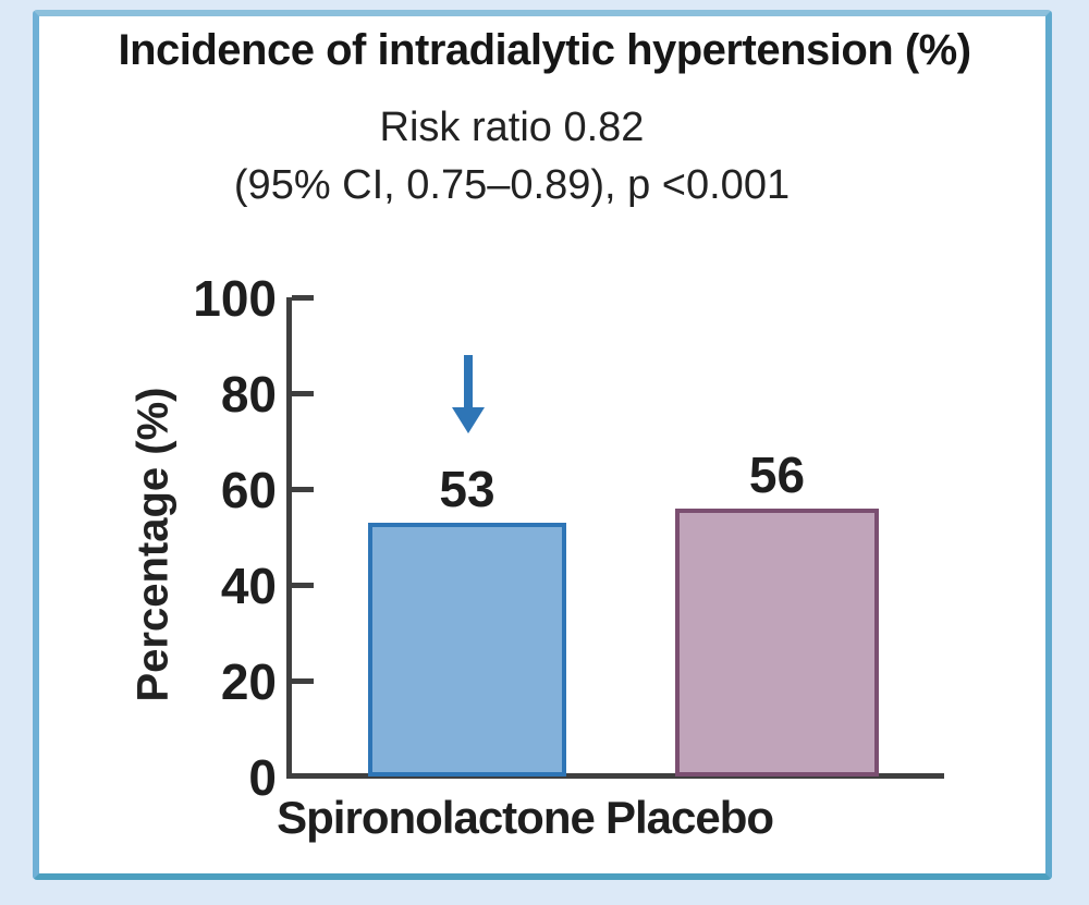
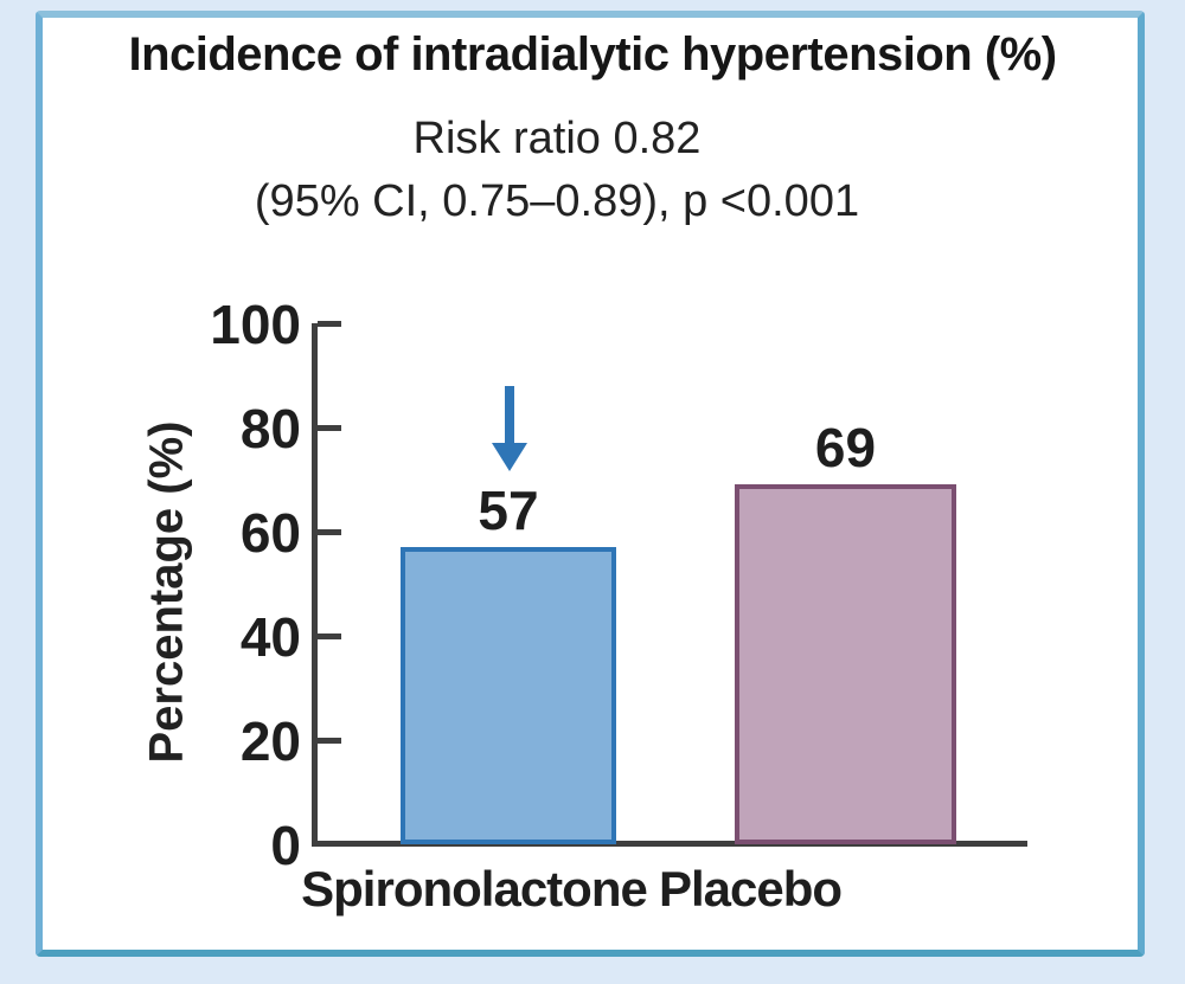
Spironolactone: 53 -> 57
Placebo: 56 -> 69
